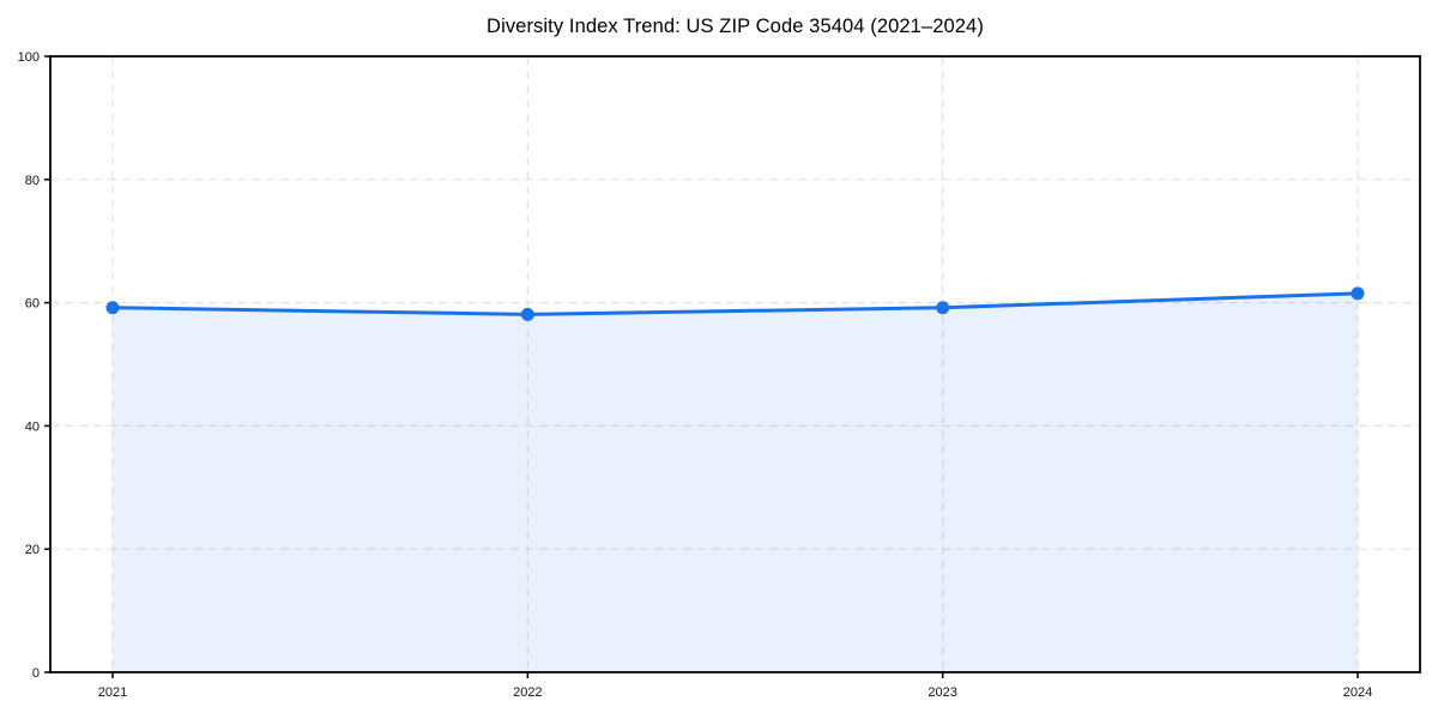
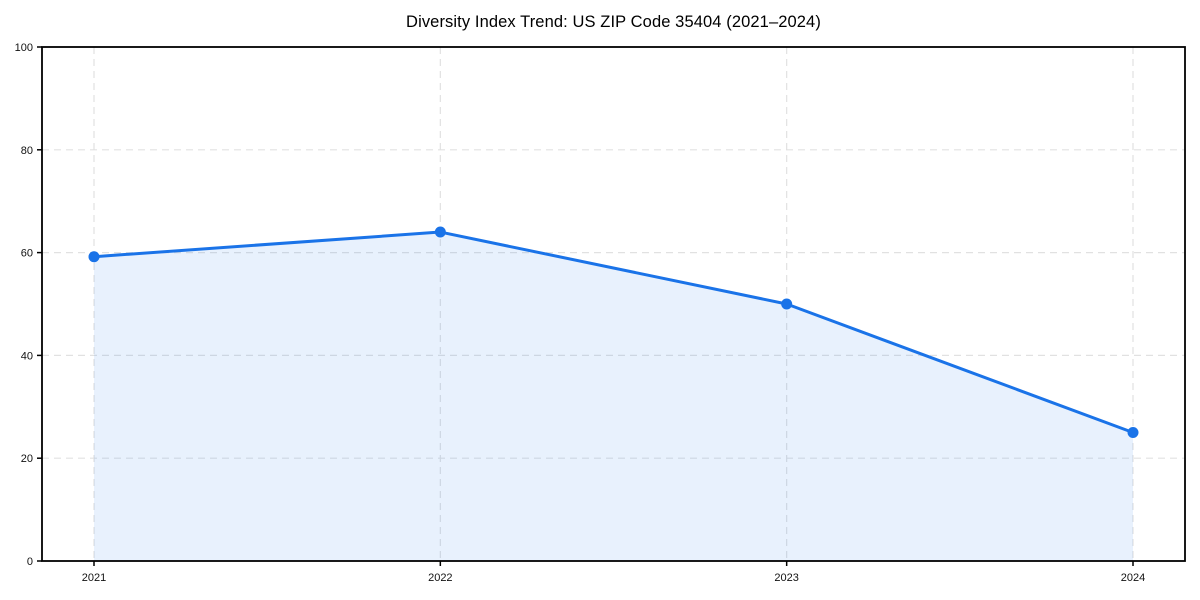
2022: 58 -> 64
2023: 59 -> 50
2024: 62 -> 25
